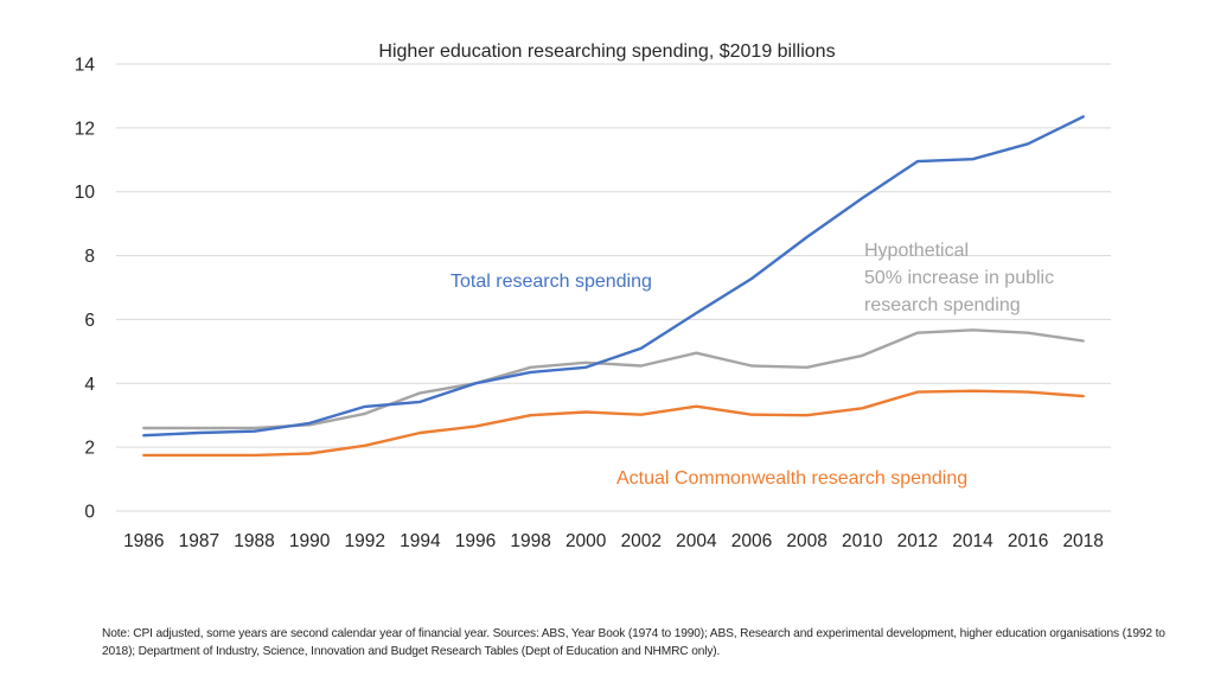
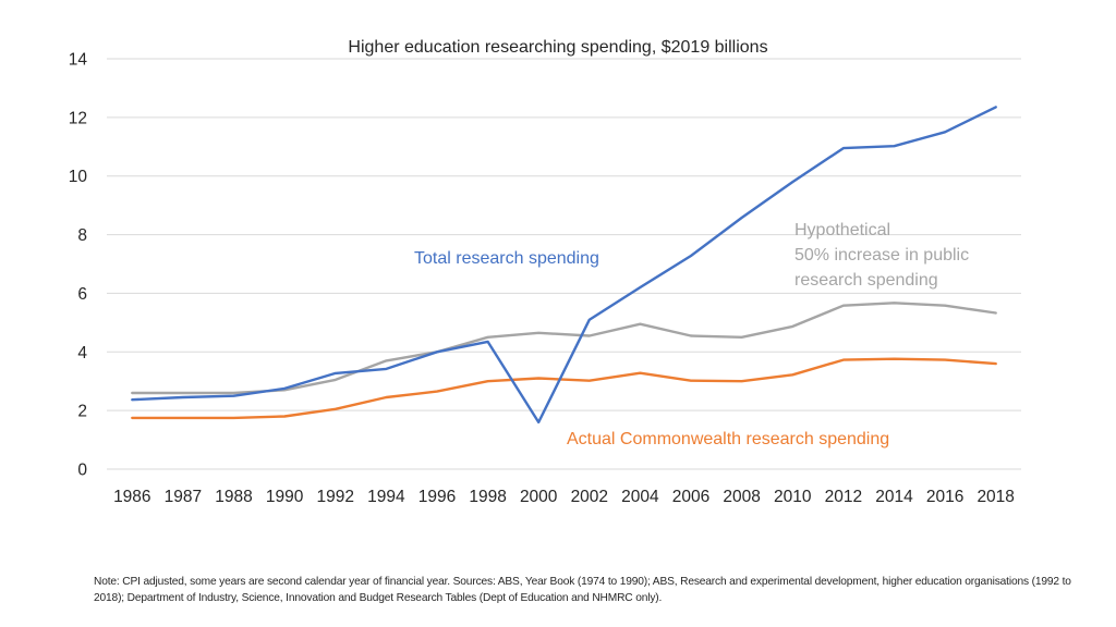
Total research spending/2000: 4.5 -> 1.6
